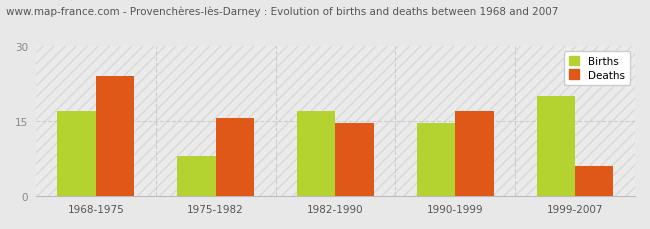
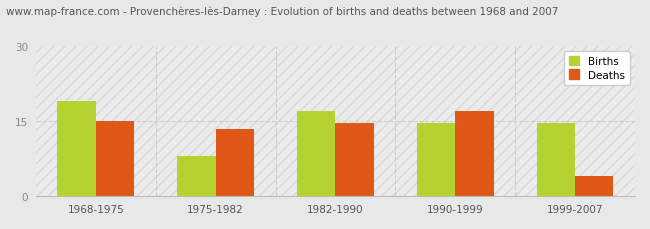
Births/1968-1975: 17.0 -> 19.0
Deaths/1968-1975: 24.0 -> 15.0
Deaths/1975-1982: 15.6 -> 13.5
Births/1999-2007: 20.0 -> 14.5
Deaths/1999-2007: 6.0 -> 4.0
